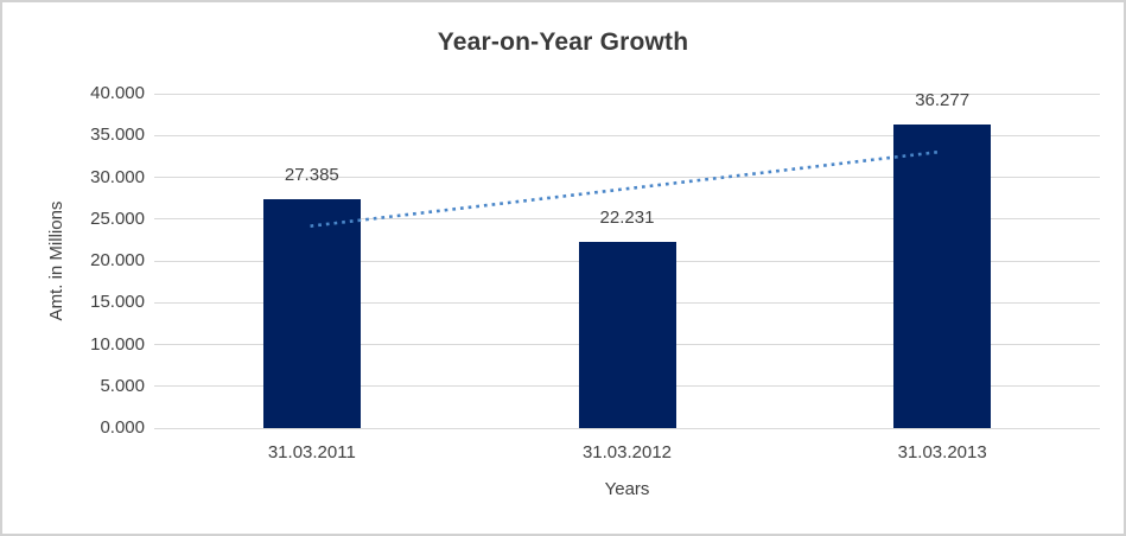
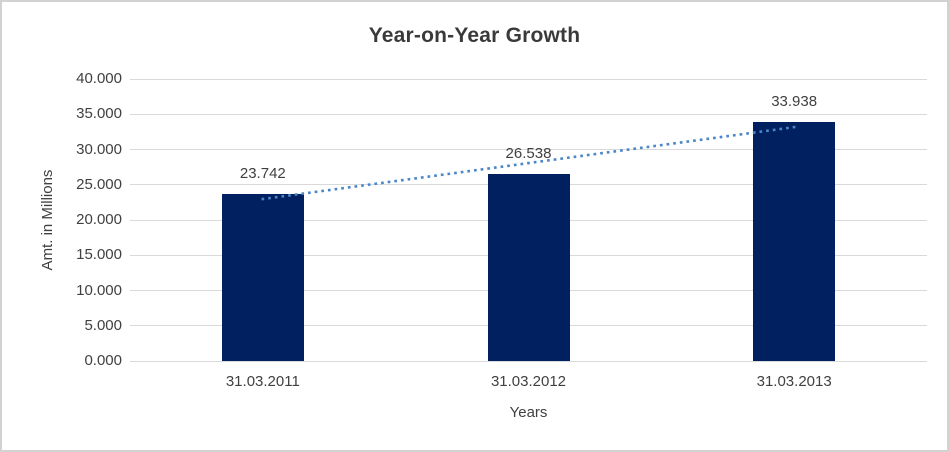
31.03.2011: 27.385 -> 23.742
31.03.2012: 22.231 -> 26.538
31.03.2013: 36.277 -> 33.938
